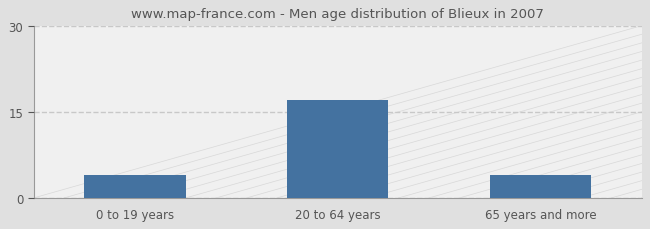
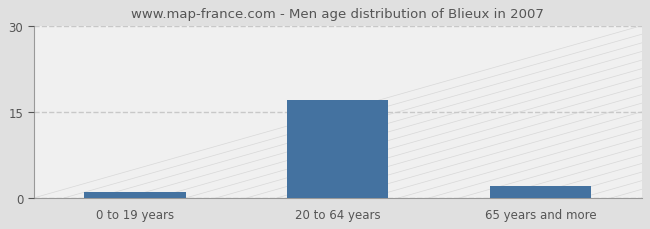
0 to 19 years: 4 -> 1
65 years and more: 4 -> 2
